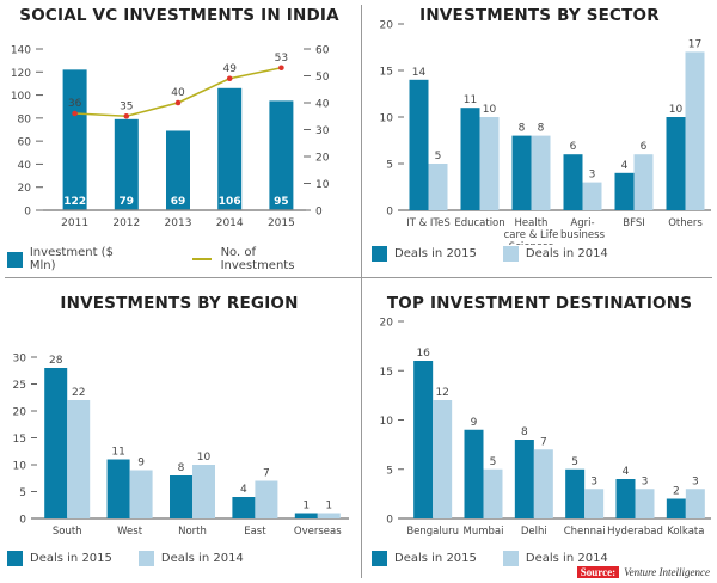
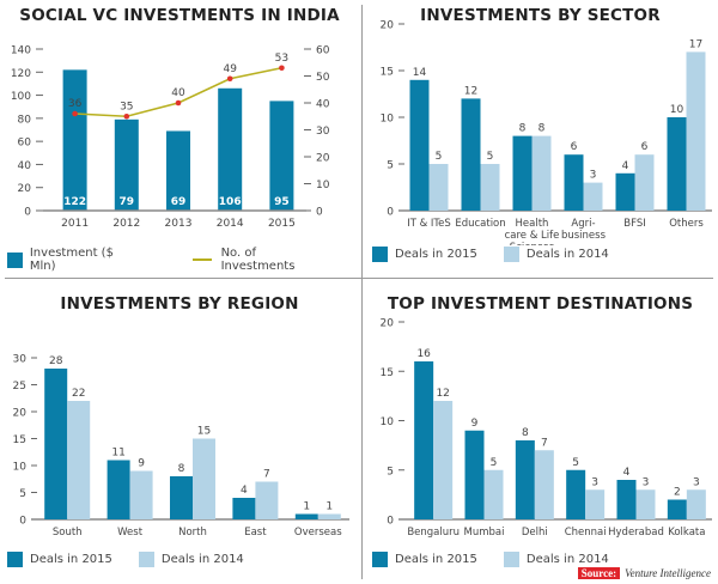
INVESTMENTS BY SECTOR/Deals in 2015/Education: 11 -> 12
INVESTMENTS BY SECTOR/Deals in 2014/Education: 10 -> 5
INVESTMENTS BY REGION/Deals in 2014/North: 10 -> 15
